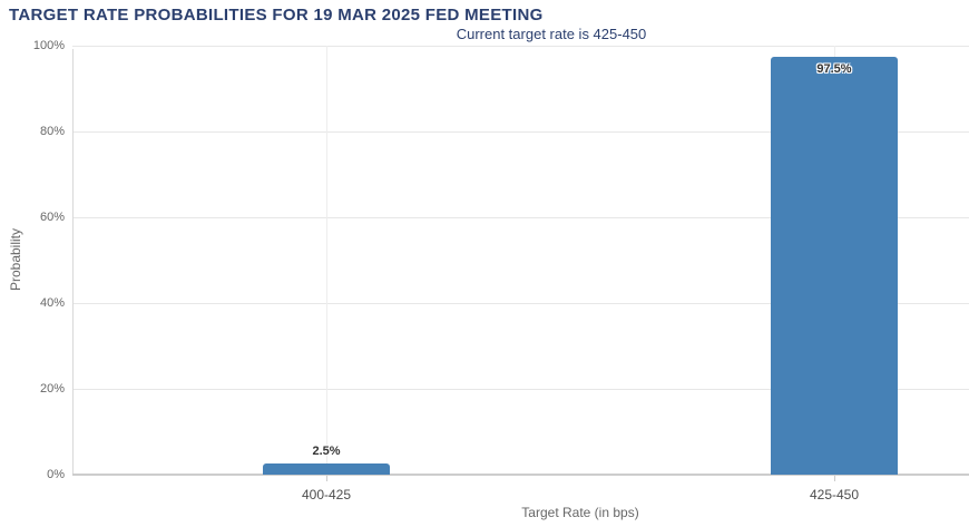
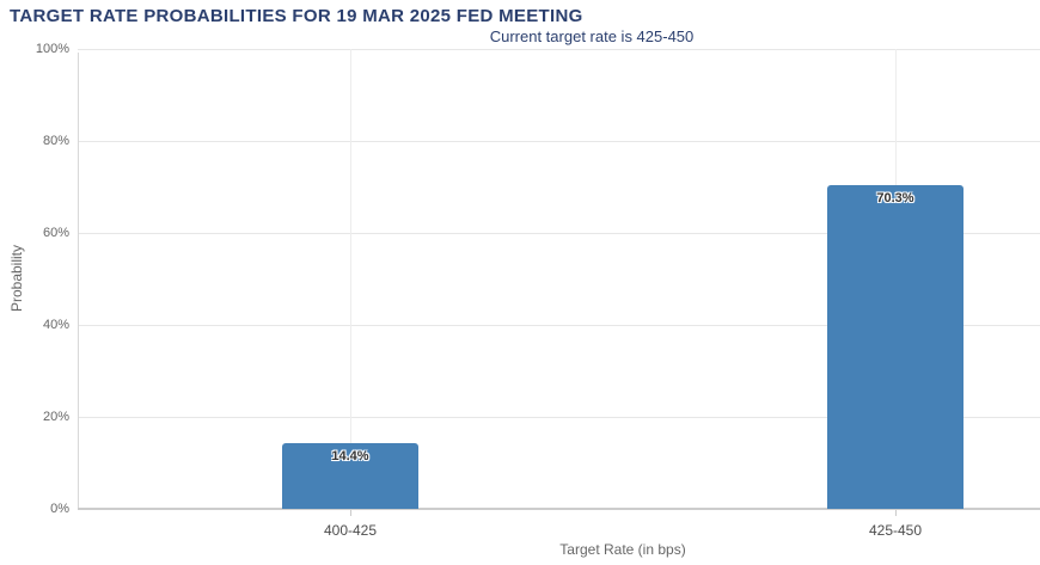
400-425: 2.5% -> 14.4%
425-450: 97.5% -> 70.3%
